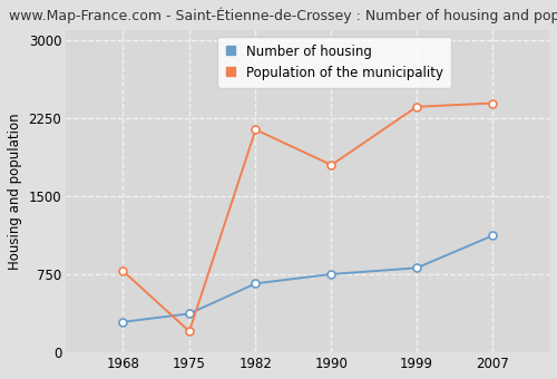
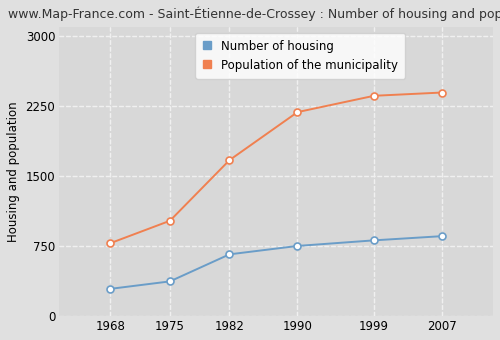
Population of the municipality/1975: 200 -> 1020
Population of the municipality/1982: 2140 -> 1670
Population of the municipality/1990: 1800 -> 2180
Number of housing/2007: 1120 -> 860
